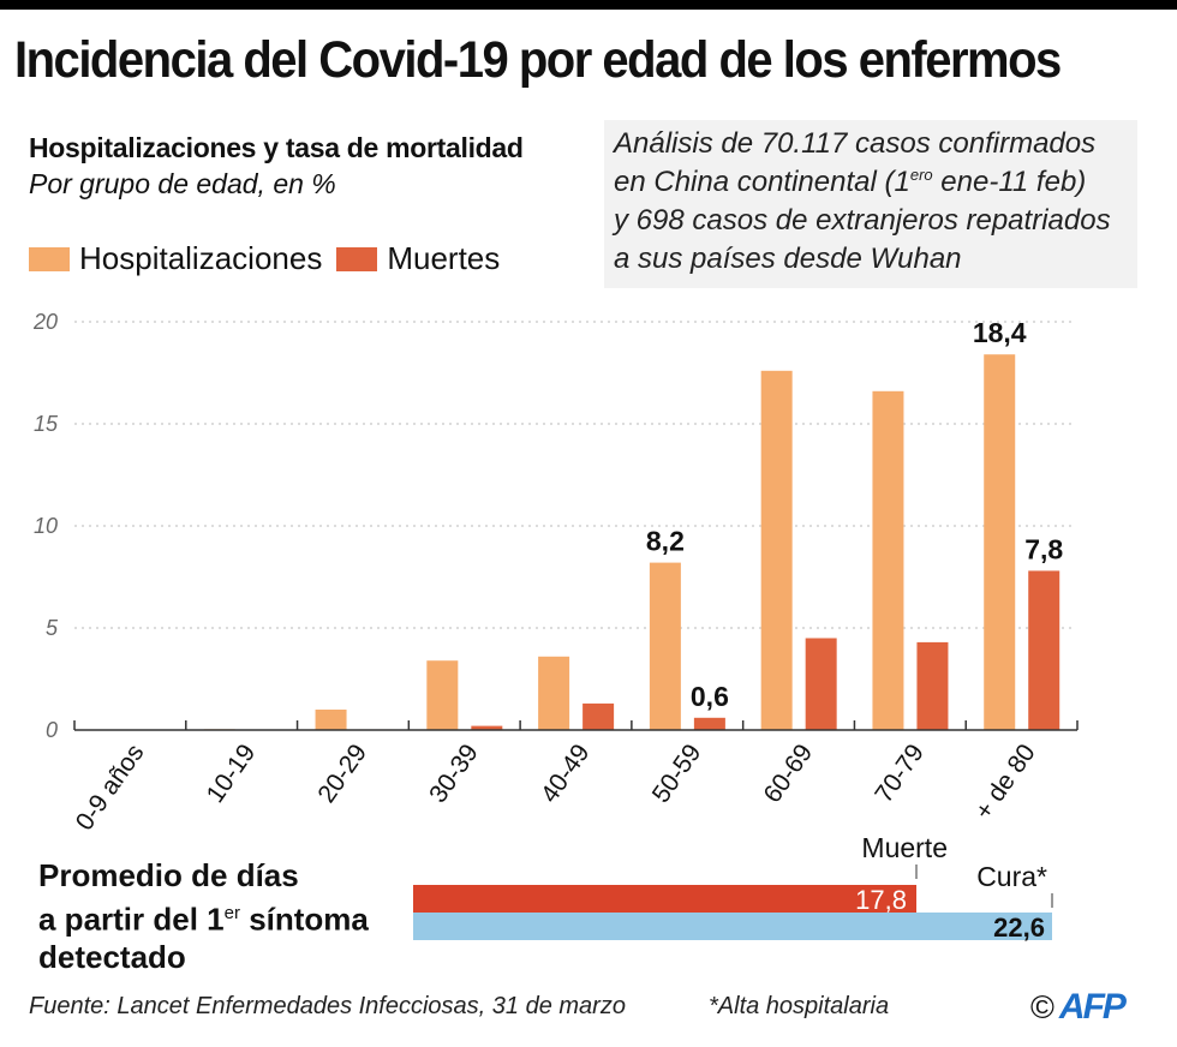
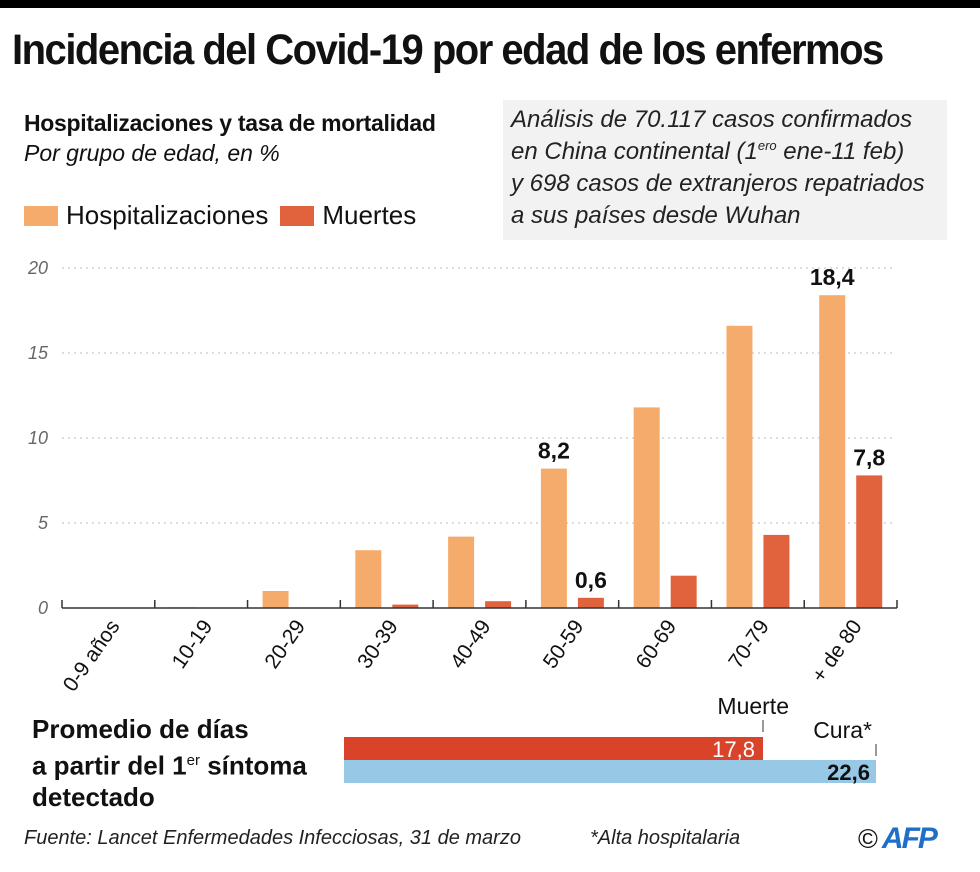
Hospitalizaciones/40-49: 3.6 -> 4.2
Muertes/40-49: 1.3 -> 0.4
Hospitalizaciones/60-69: 17.6 -> 11.8
Muertes/60-69: 4.5 -> 1.9
